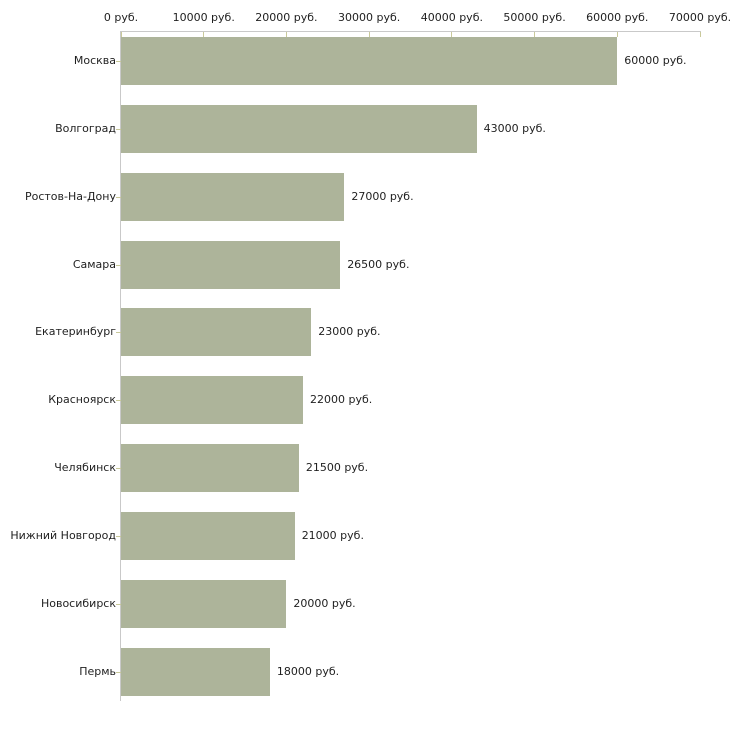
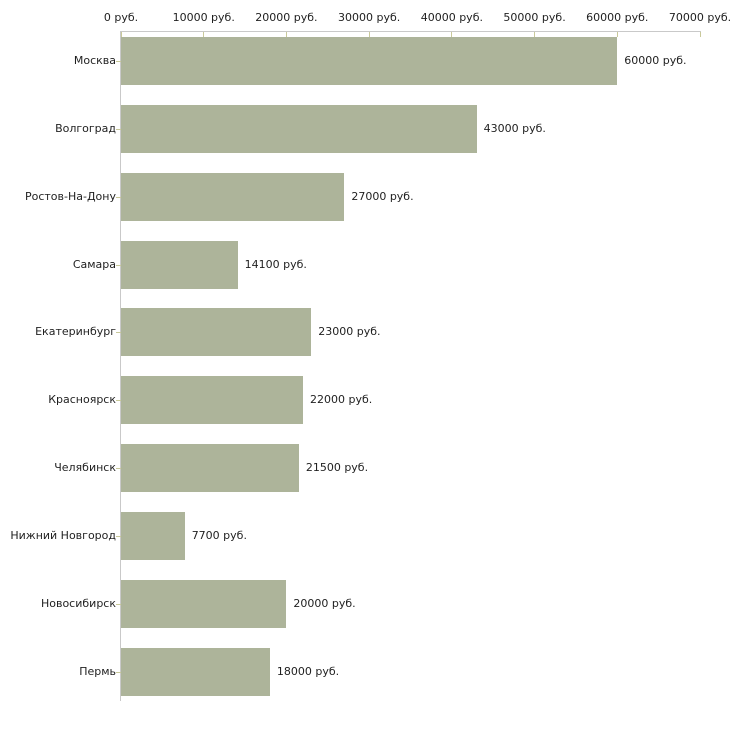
Самара: 26500 -> 14100
Нижний Новгород: 21000 -> 7700
